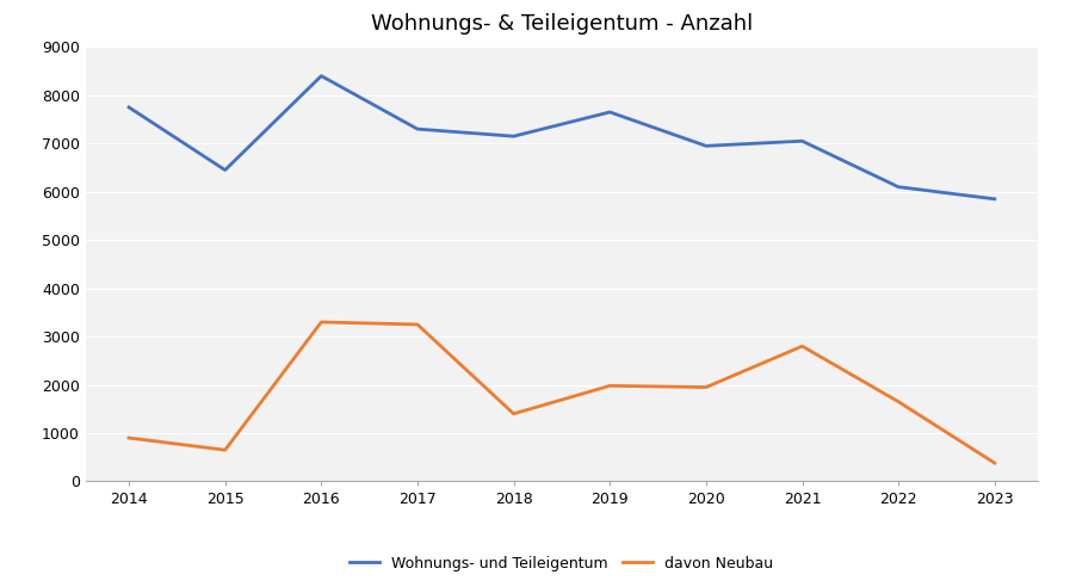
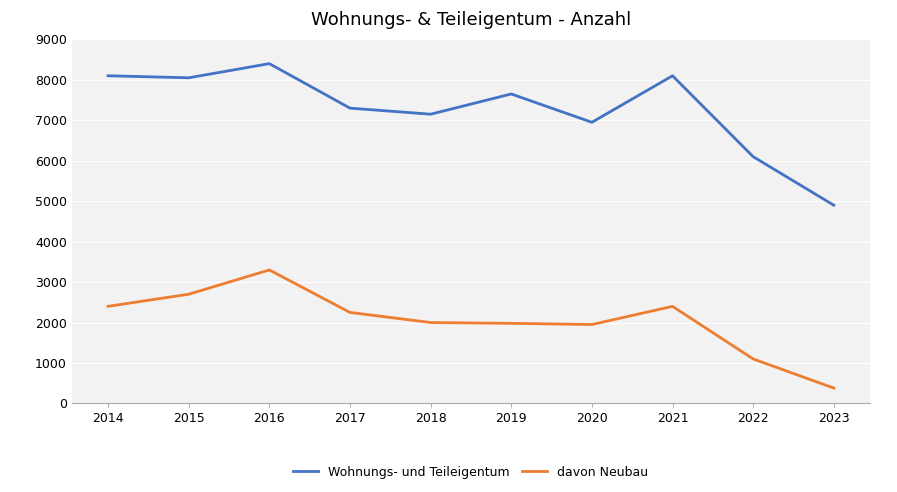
Wohnungs- und Teileigentum/2014: 7750 -> 8100
davon Neubau/2014: 900 -> 2400
Wohnungs- und Teileigentum/2015: 6450 -> 8050
davon Neubau/2015: 650 -> 2700
davon Neubau/2017: 3250 -> 2250
davon Neubau/2018: 1400 -> 2000
Wohnungs- und Teileigentum/2021: 7050 -> 8100
davon Neubau/2021: 2800 -> 2400
davon Neubau/2022: 1650 -> 1100
Wohnungs- und Teileigentum/2023: 5850 -> 4900
